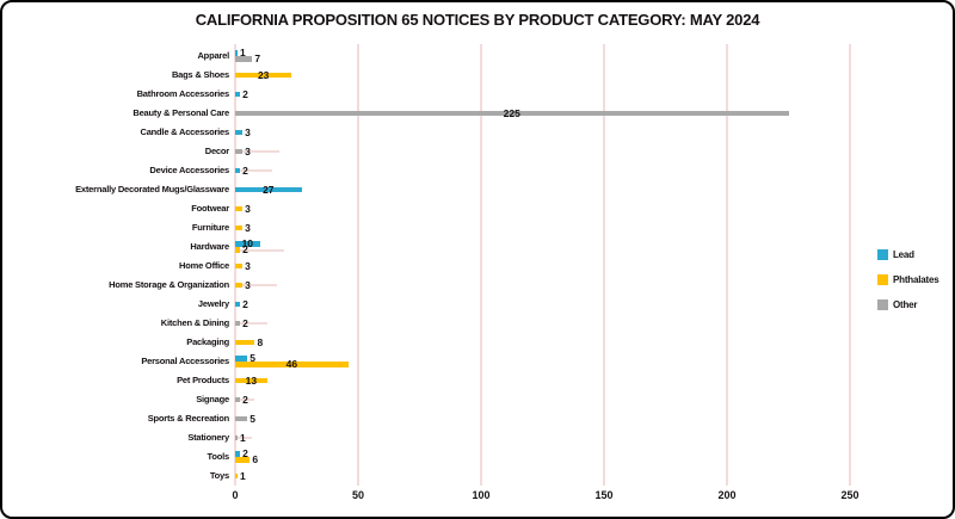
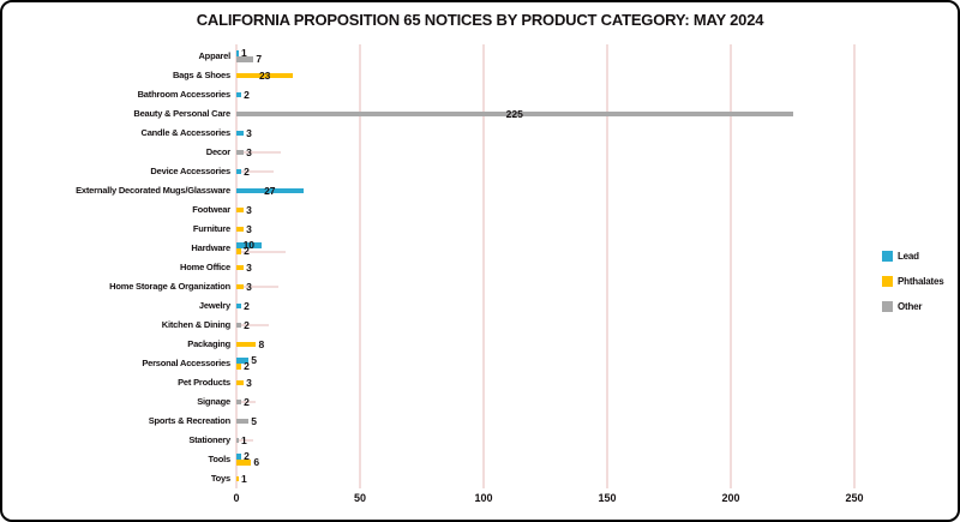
Phthalates/Personal Accessories: 46 -> 2
Phthalates/Pet Products: 13 -> 3
